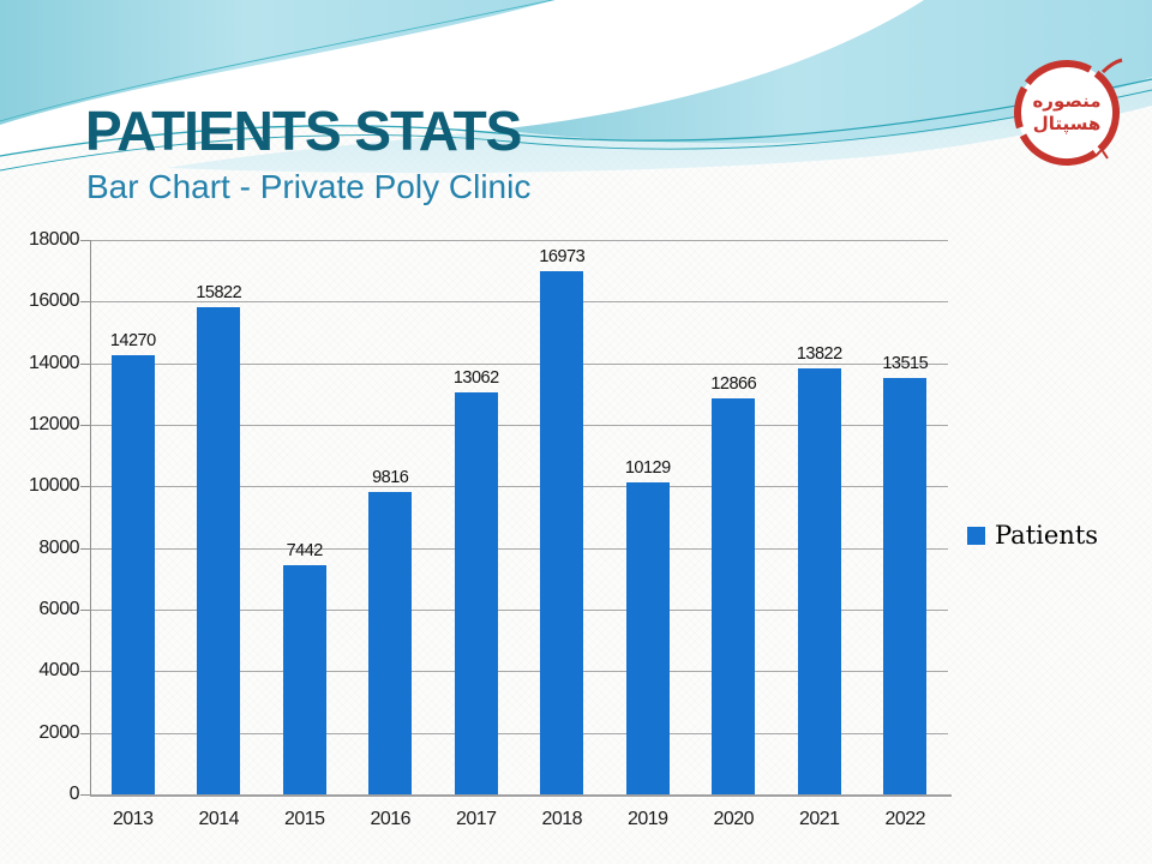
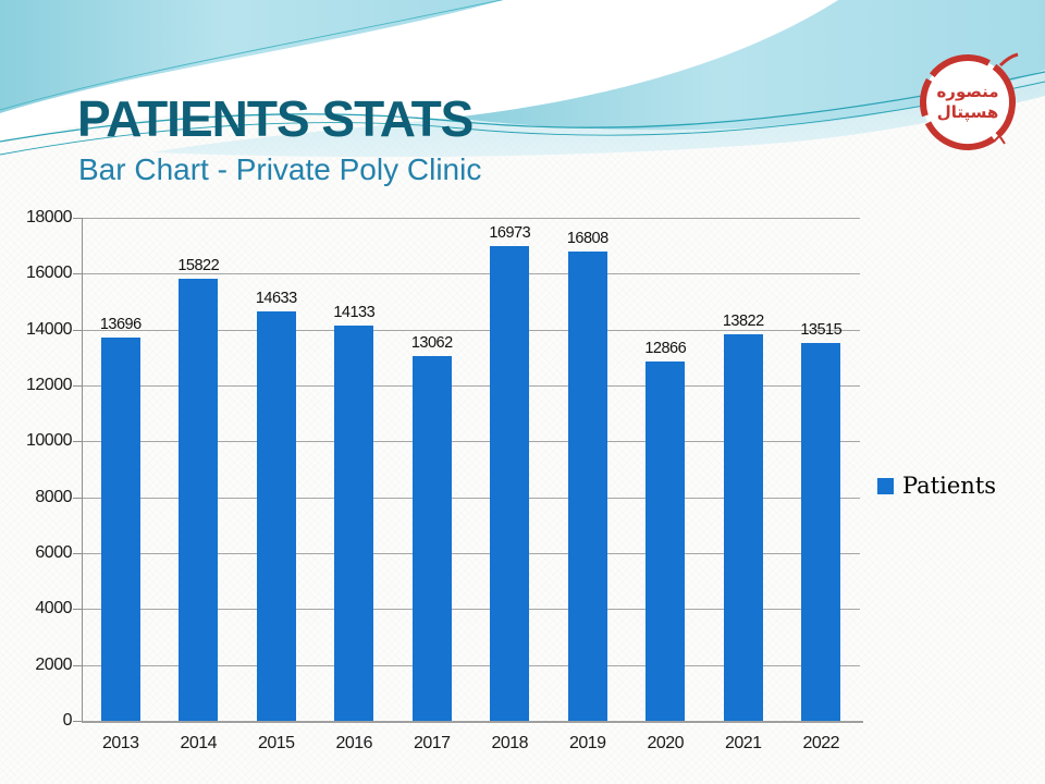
2013: 14270 -> 13696
2015: 7442 -> 14633
2016: 9816 -> 14133
2019: 10129 -> 16808
